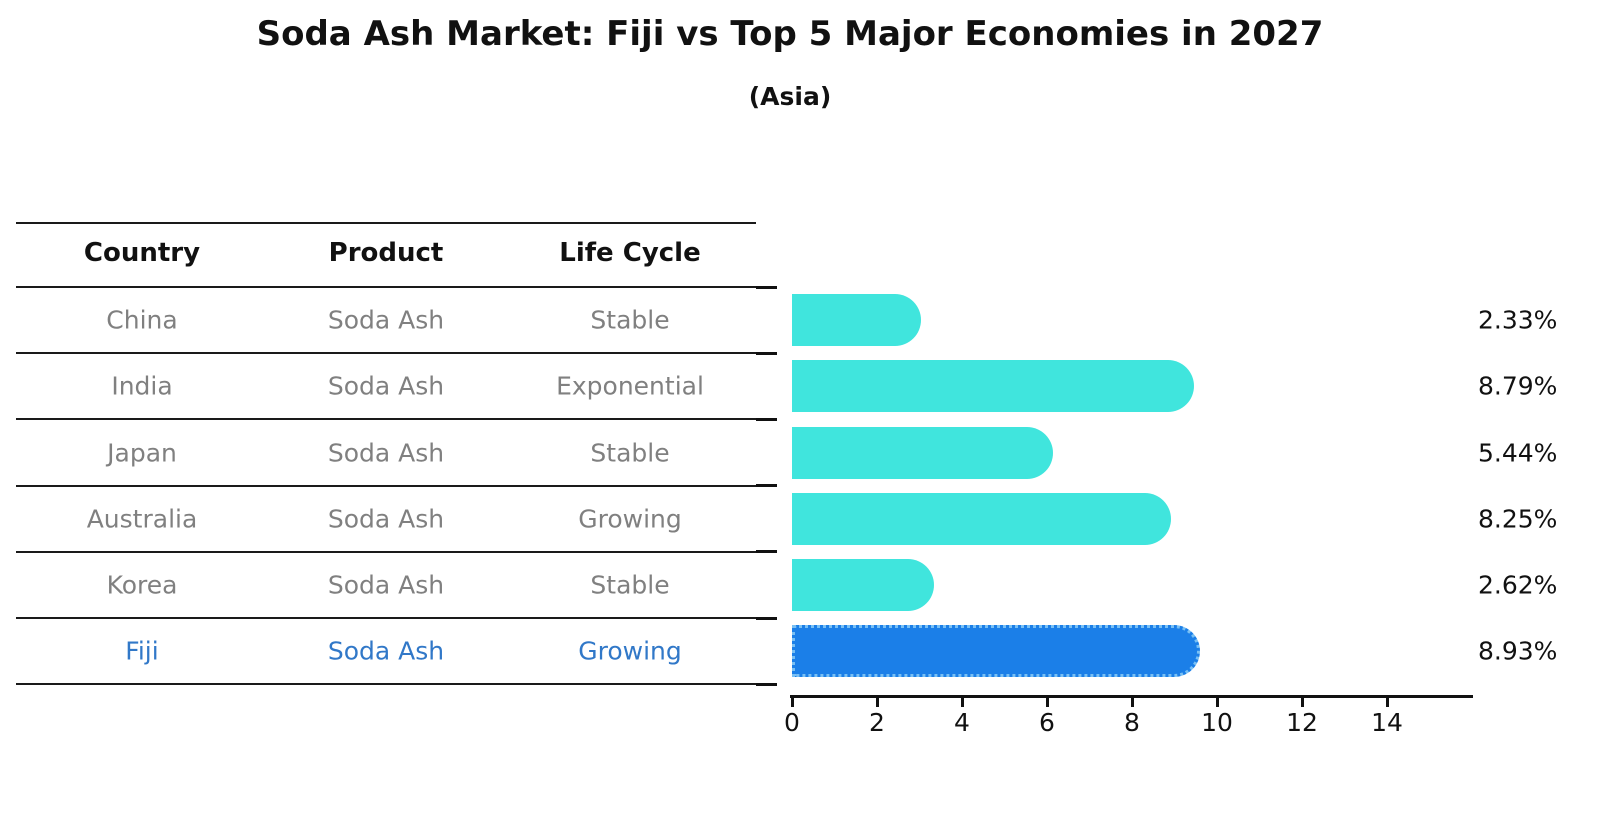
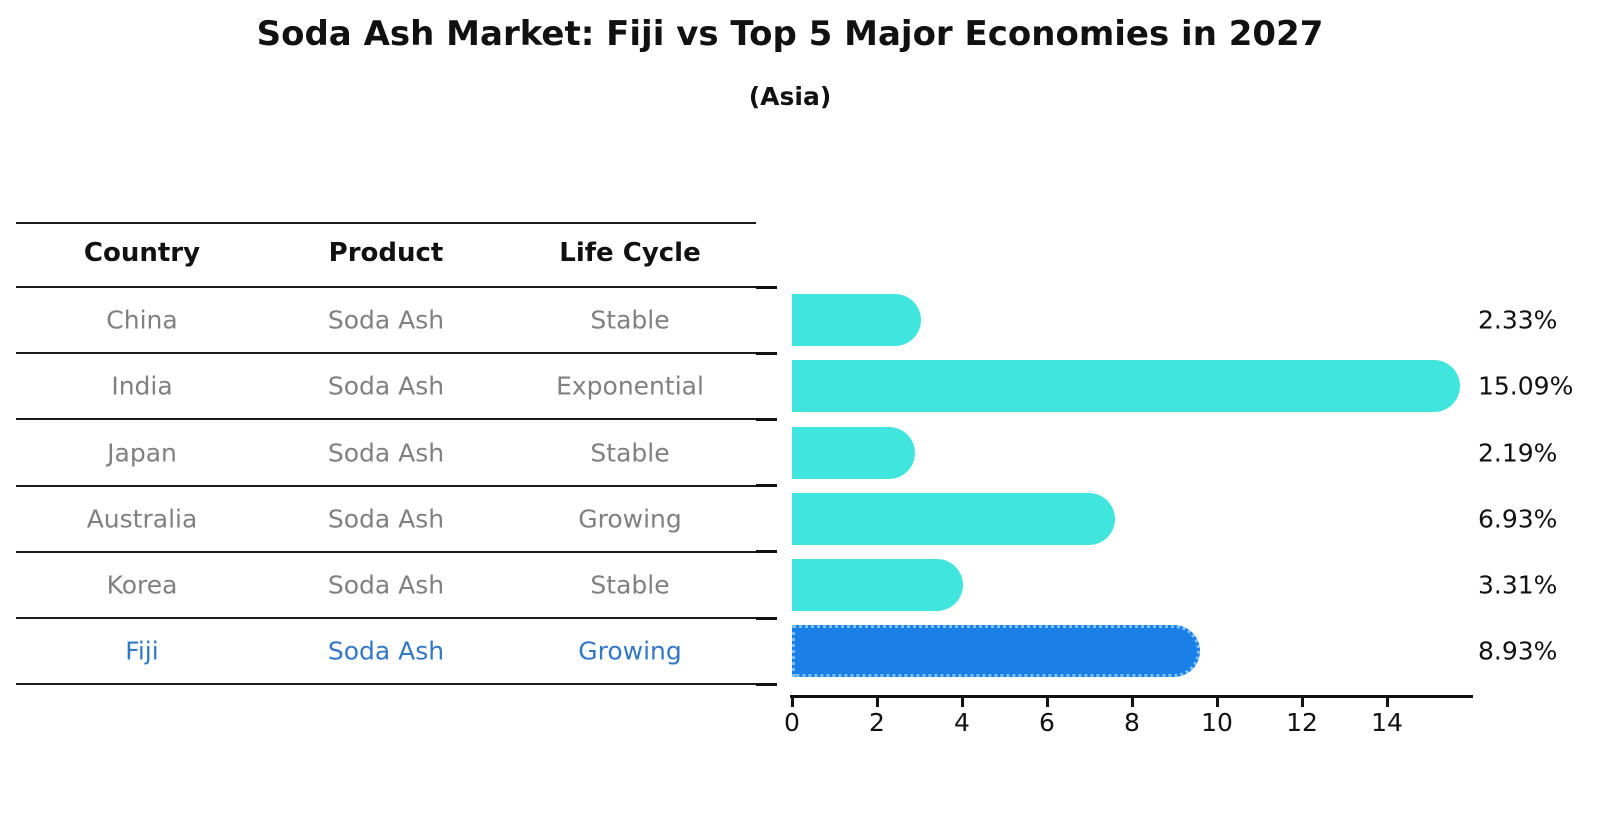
India: 8.79% -> 15.09%
Japan: 5.44% -> 2.19%
Australia: 8.25% -> 6.93%
Korea: 2.62% -> 3.31%
